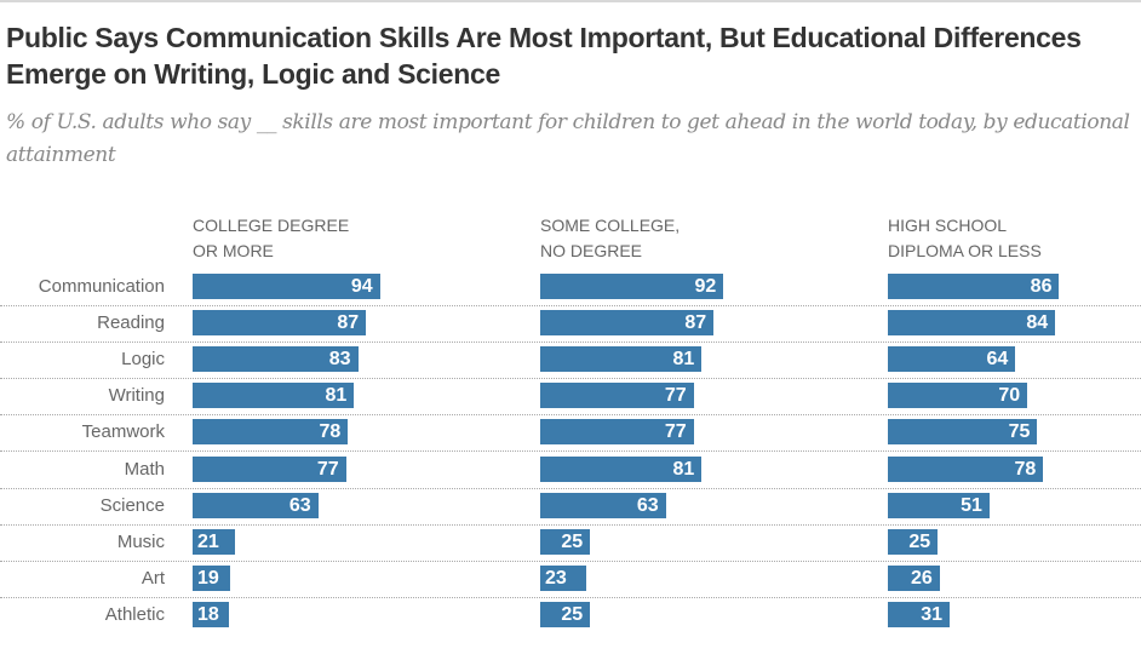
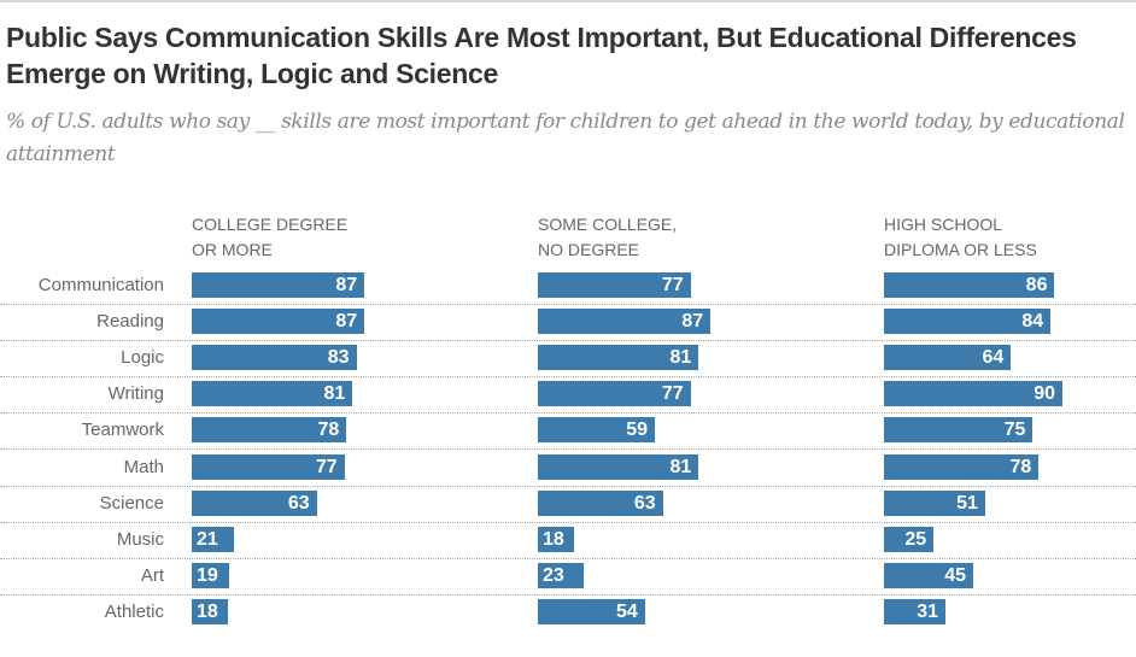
COLLEGE DEGREE OR MORE/Communication: 94 -> 87
SOME COLLEGE, NO DEGREE/Communication: 92 -> 77
HIGH SCHOOL DIPLOMA OR LESS/Writing: 70 -> 90
SOME COLLEGE, NO DEGREE/Teamwork: 77 -> 59
SOME COLLEGE, NO DEGREE/Music: 25 -> 18
HIGH SCHOOL DIPLOMA OR LESS/Art: 26 -> 45
SOME COLLEGE, NO DEGREE/Athletic: 25 -> 54
